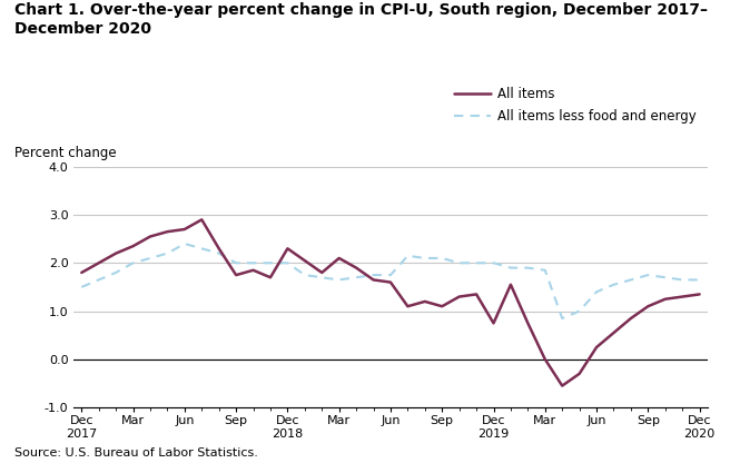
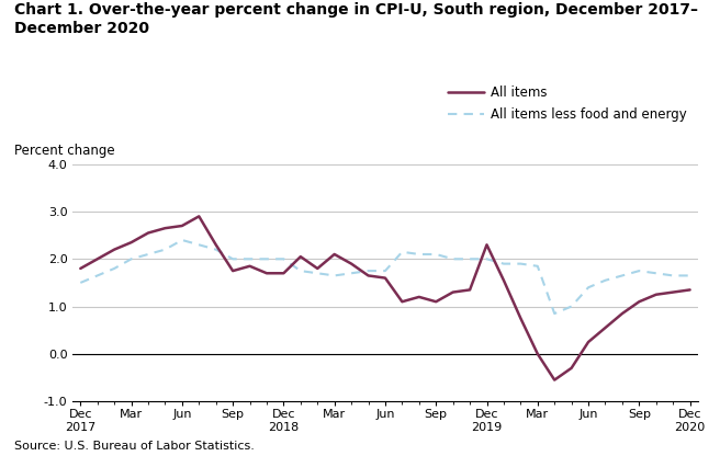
All items/Dec 2018: 2.30 -> 1.70
All items/Dec 2019: 0.75 -> 2.30
